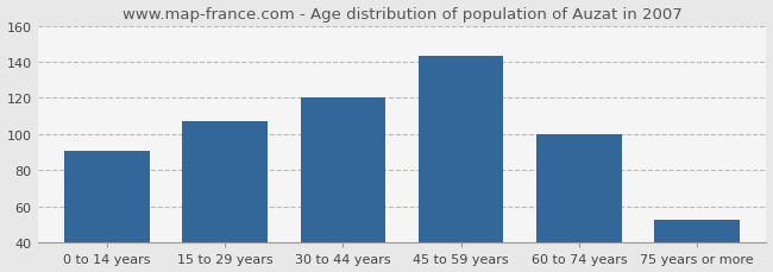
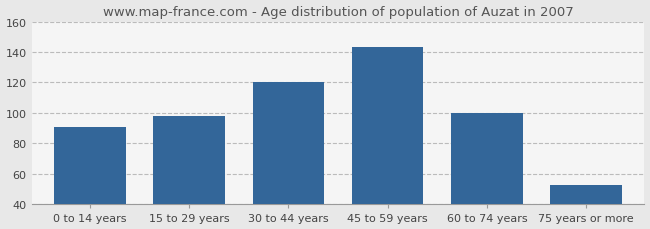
15 to 29 years: 107 -> 98
